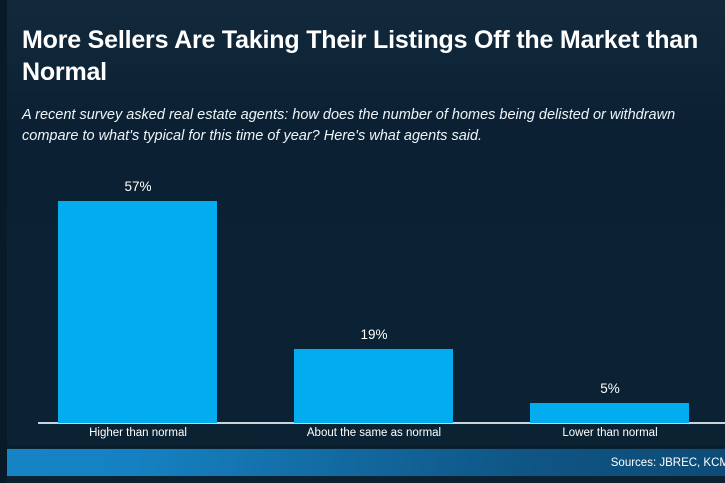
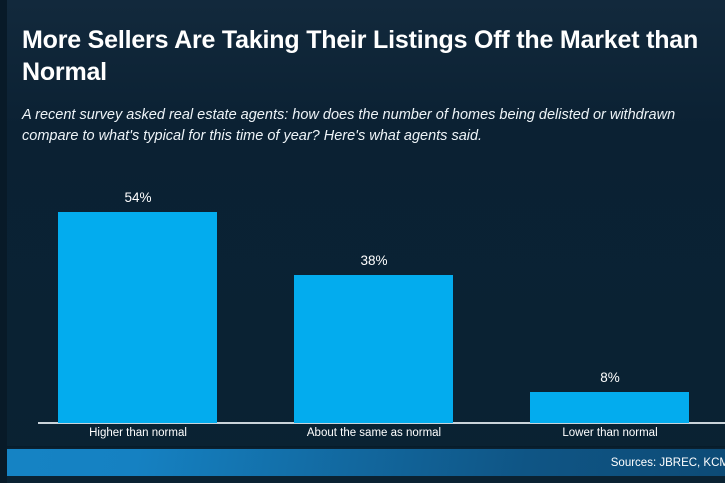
Higher than normal: 57% -> 54%
About the same as normal: 19% -> 38%
Lower than normal: 5% -> 8%
